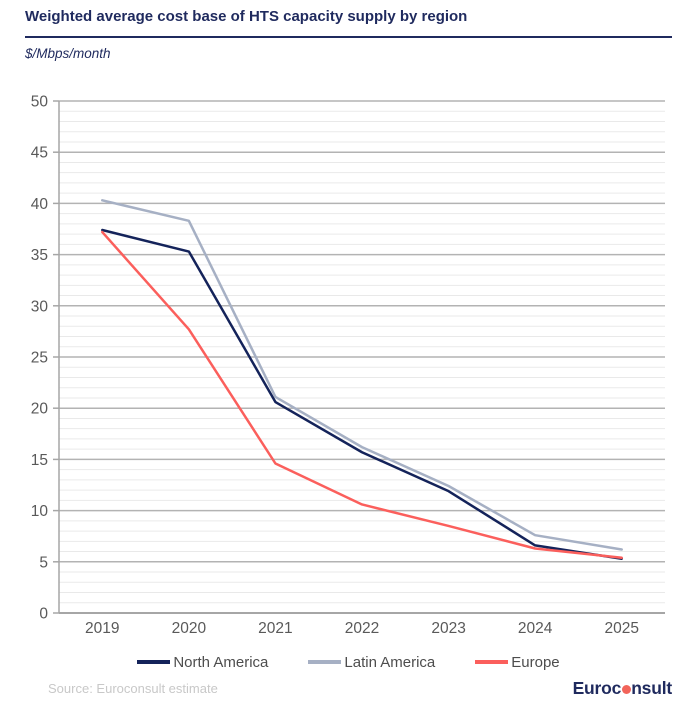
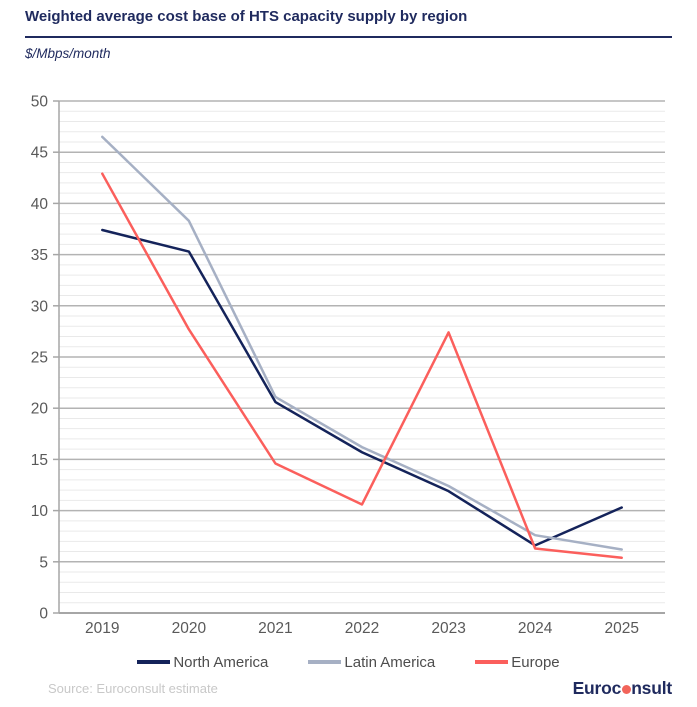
Latin America/2019: 40.3 -> 46.5
Europe/2019: 37.2 -> 42.9
Europe/2023: 8.5 -> 27.4
North America/2025: 5.3 -> 10.3
